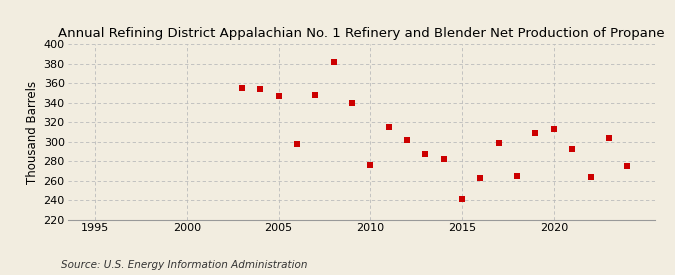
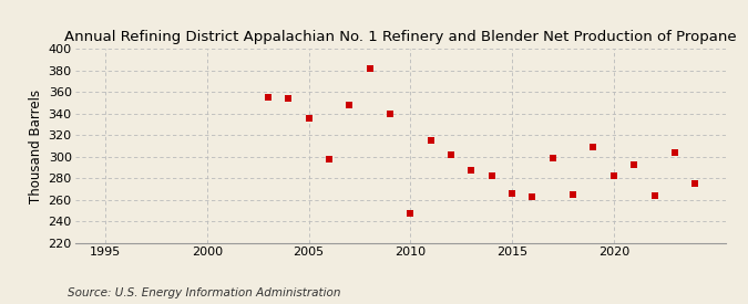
2005: 347 -> 336
2010: 276 -> 248
2015: 241 -> 266
2020: 313 -> 282
